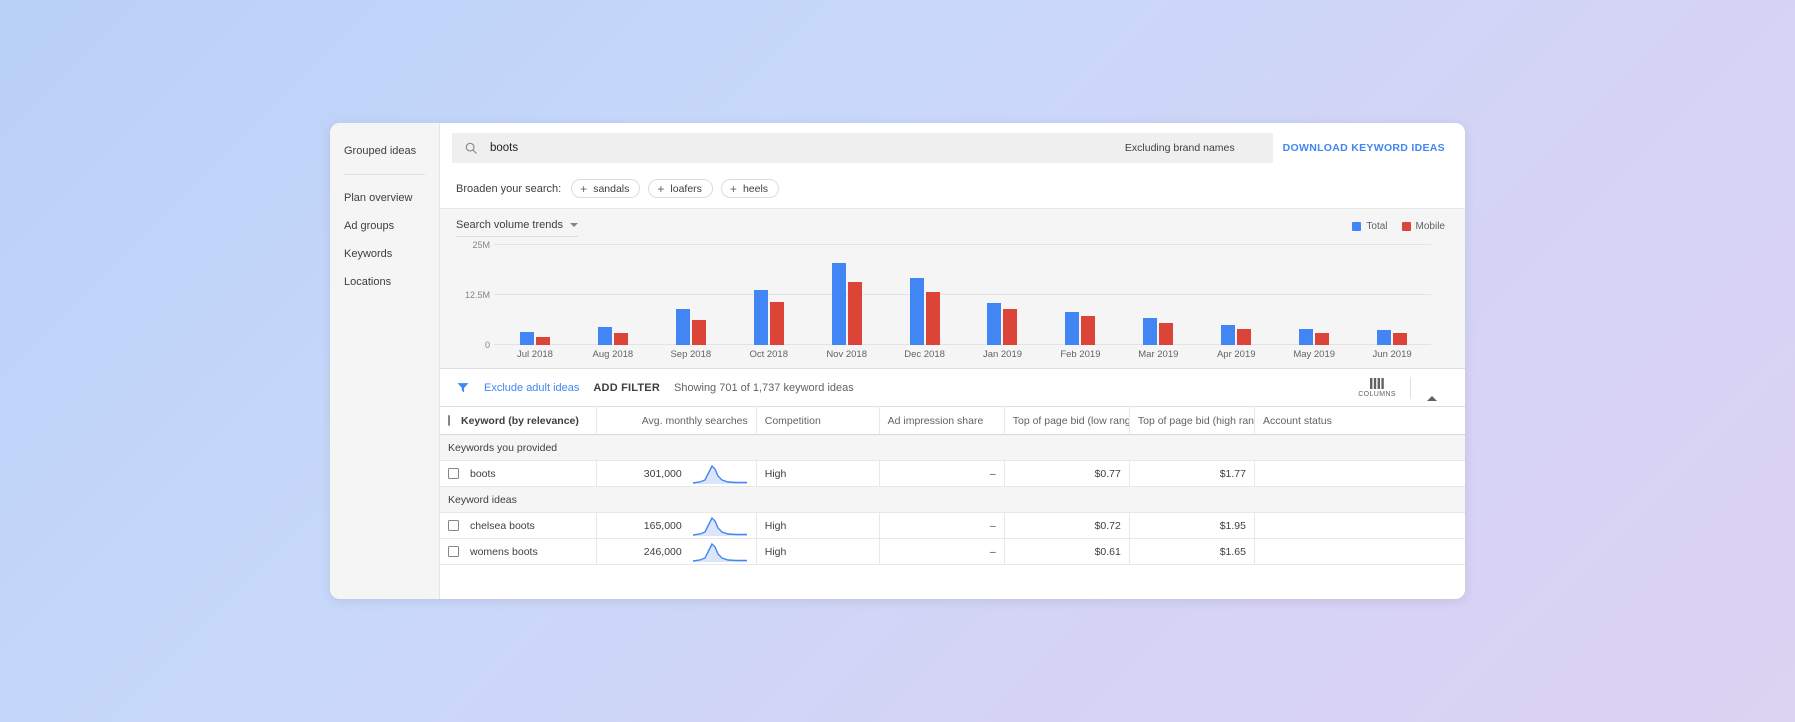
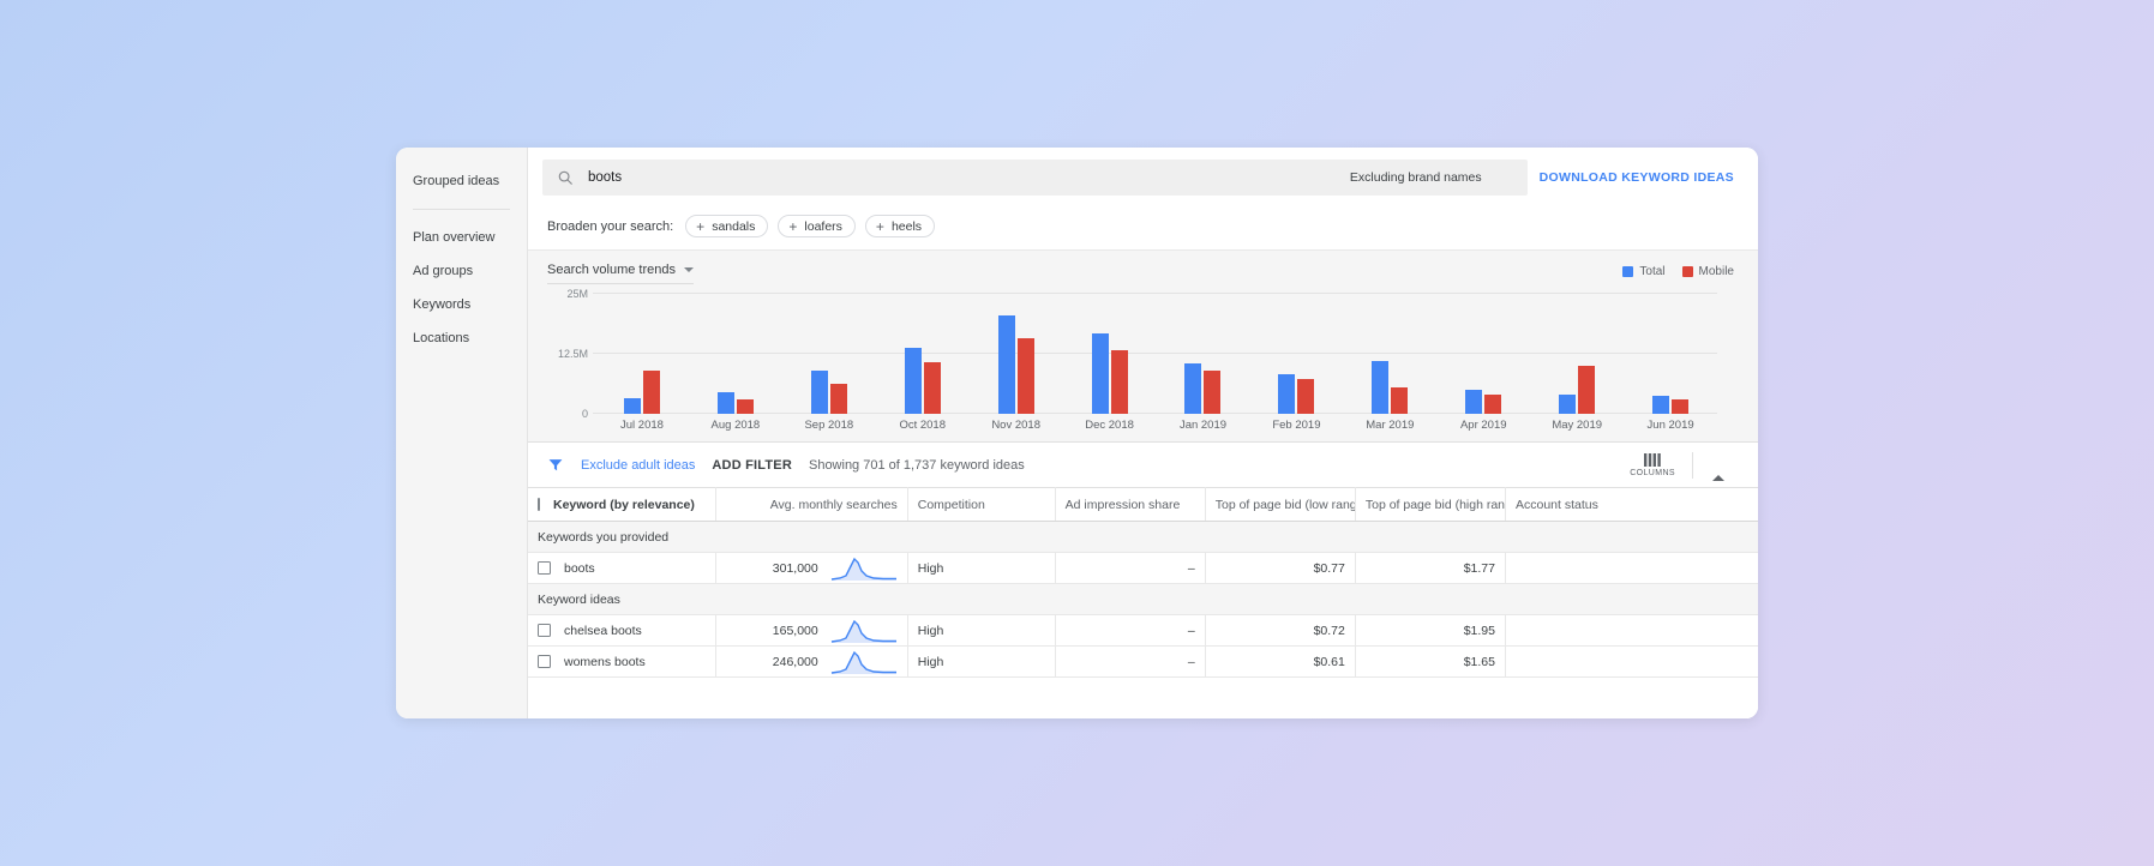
Mobile/Jul 2018: 2M -> 9M
Total/Mar 2019: 7M -> 11M
Mobile/May 2019: 3M -> 10M
